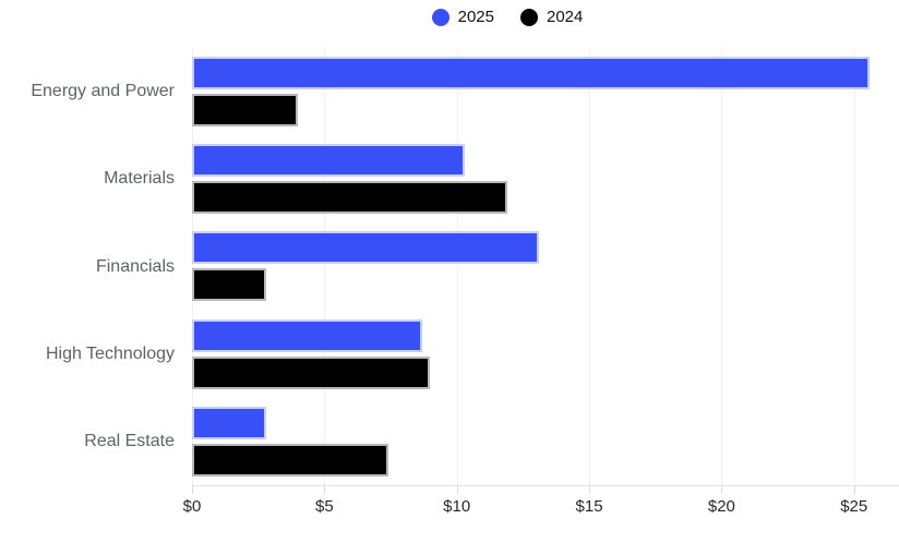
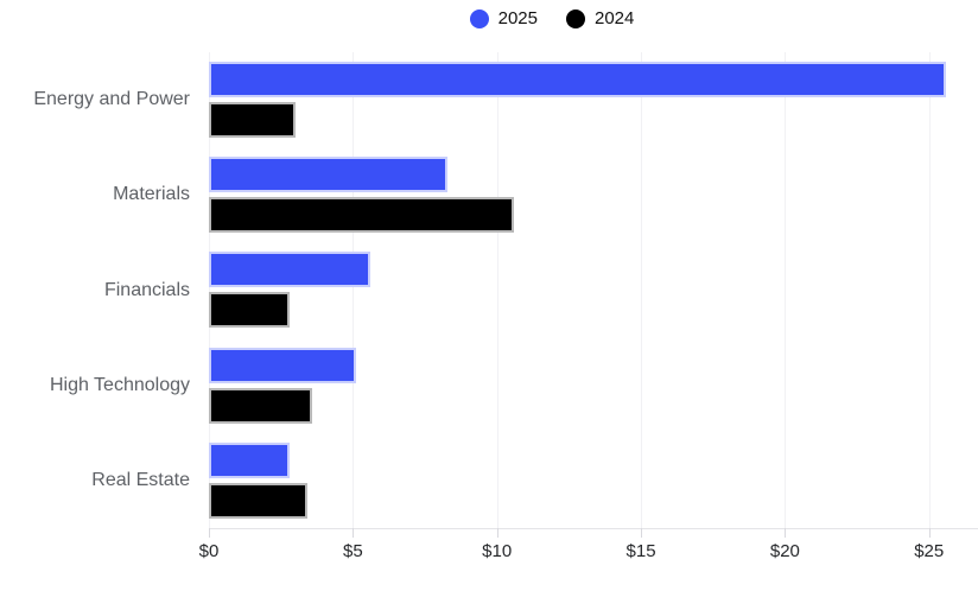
2024/Energy and Power: $4.0 -> $3.0
2025/Materials: $10.3 -> $8.3
2024/Materials: $11.9 -> $10.6
2025/Financials: $13.1 -> $5.6
2025/High Technology: $8.7 -> $5.1
2024/High Technology: $9.0 -> $3.6
2024/Real Estate: $7.4 -> $3.4
